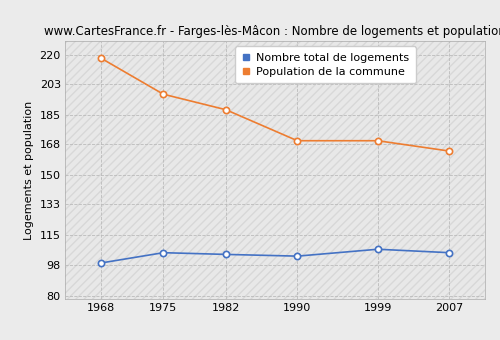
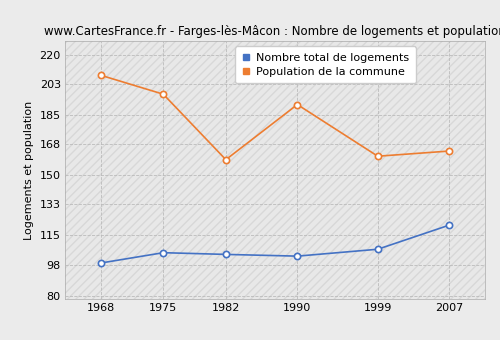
Population de la commune/1968: 218 -> 208
Population de la commune/1982: 188 -> 159
Population de la commune/1990: 170 -> 191
Population de la commune/1999: 170 -> 161
Nombre total de logements/2007: 105 -> 121
